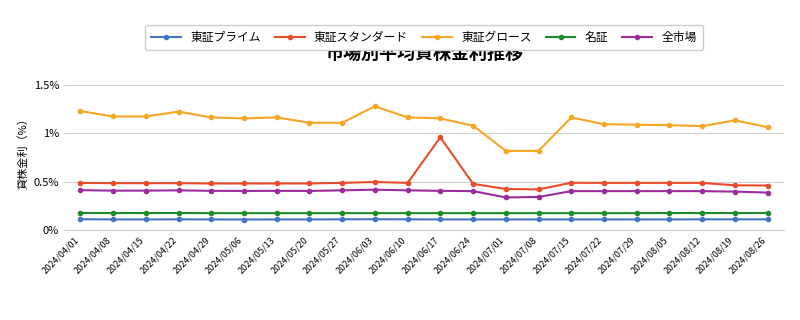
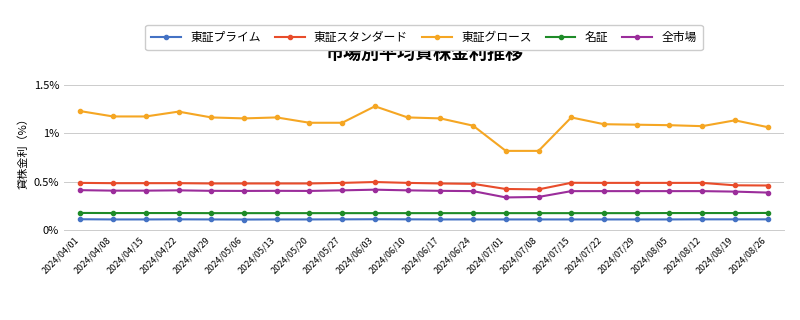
東証スタンダード/2024/06/17: 0.96% -> 0.48%
